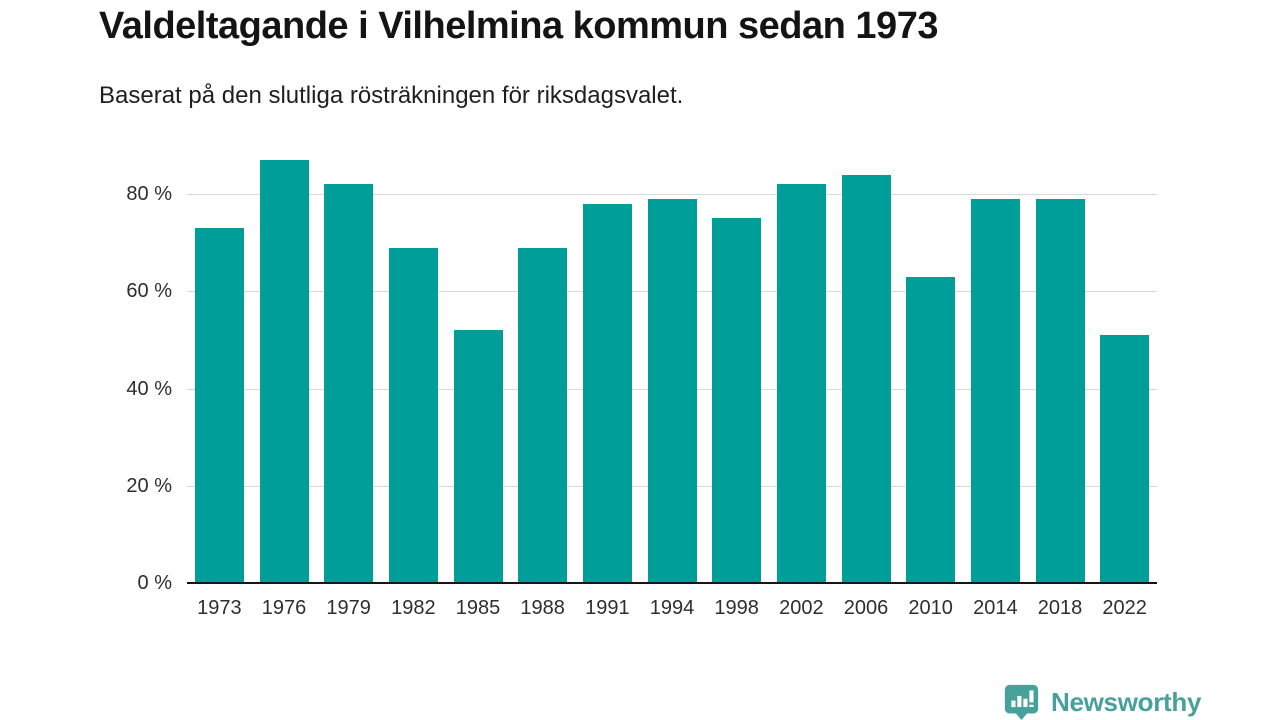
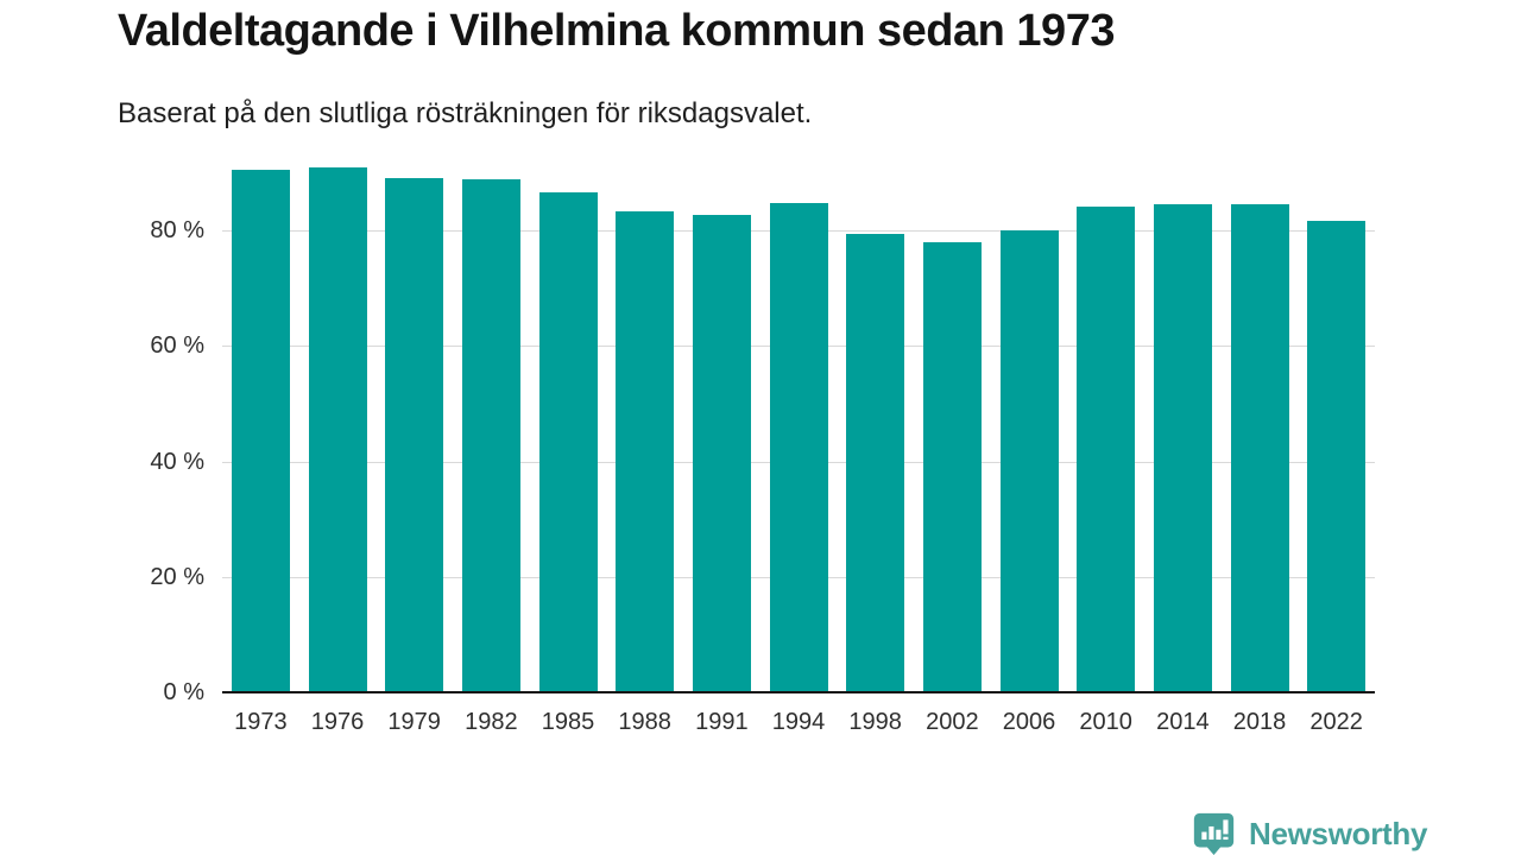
1973: 73% -> 91%
1976: 87% -> 91%
1979: 82% -> 89%
1982: 69% -> 89%
1985: 52% -> 87%
1988: 69% -> 83%
1991: 78% -> 83%
1994: 79% -> 85%
1998: 75% -> 79%
2002: 82% -> 78%
2006: 84% -> 80%
2010: 63% -> 84%
2014: 79% -> 84%
2018: 79% -> 84%
2022: 51% -> 82%
